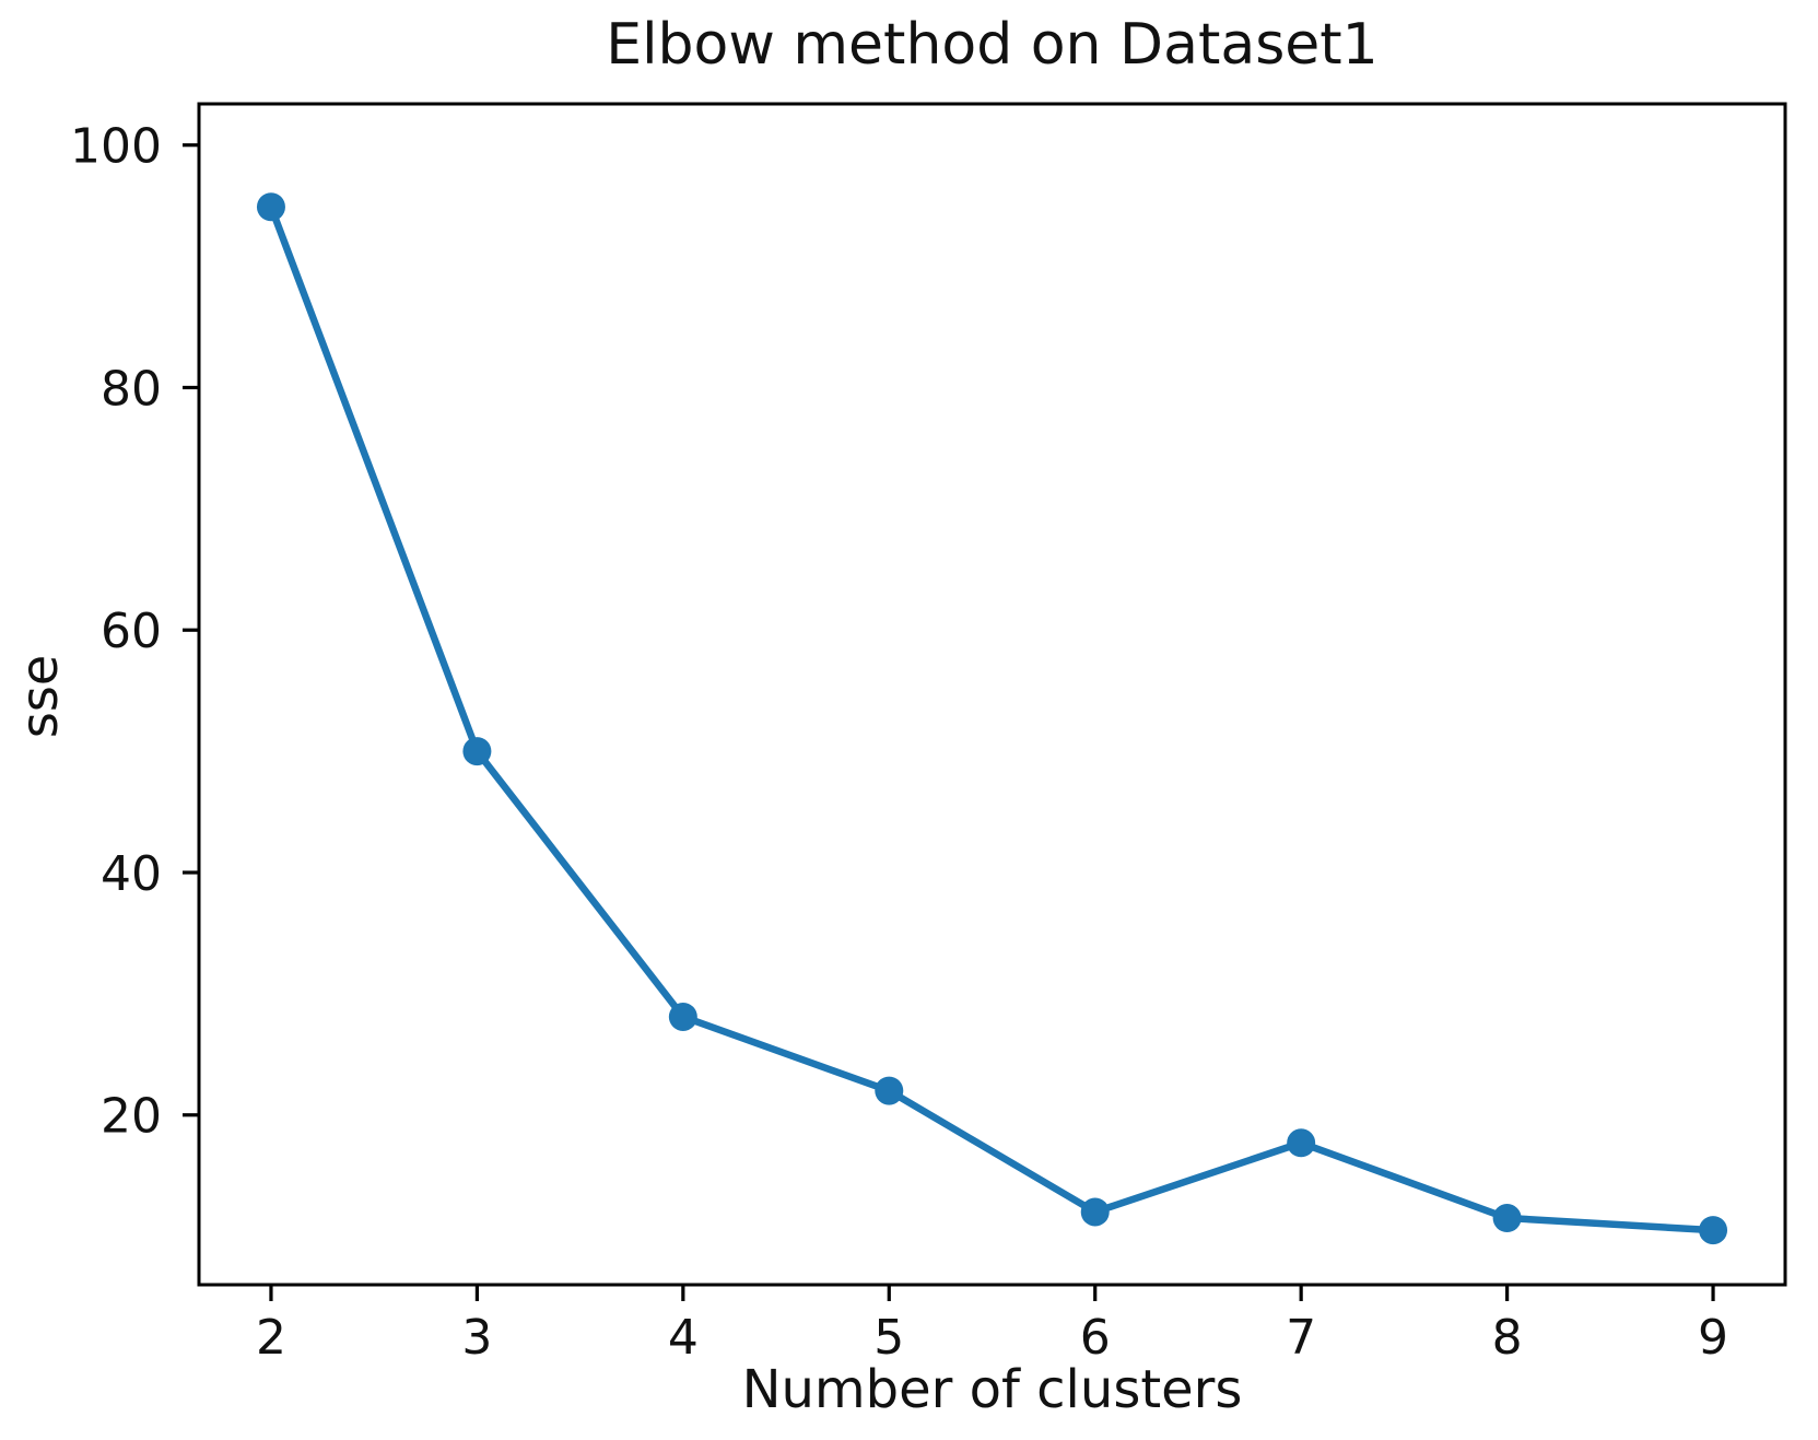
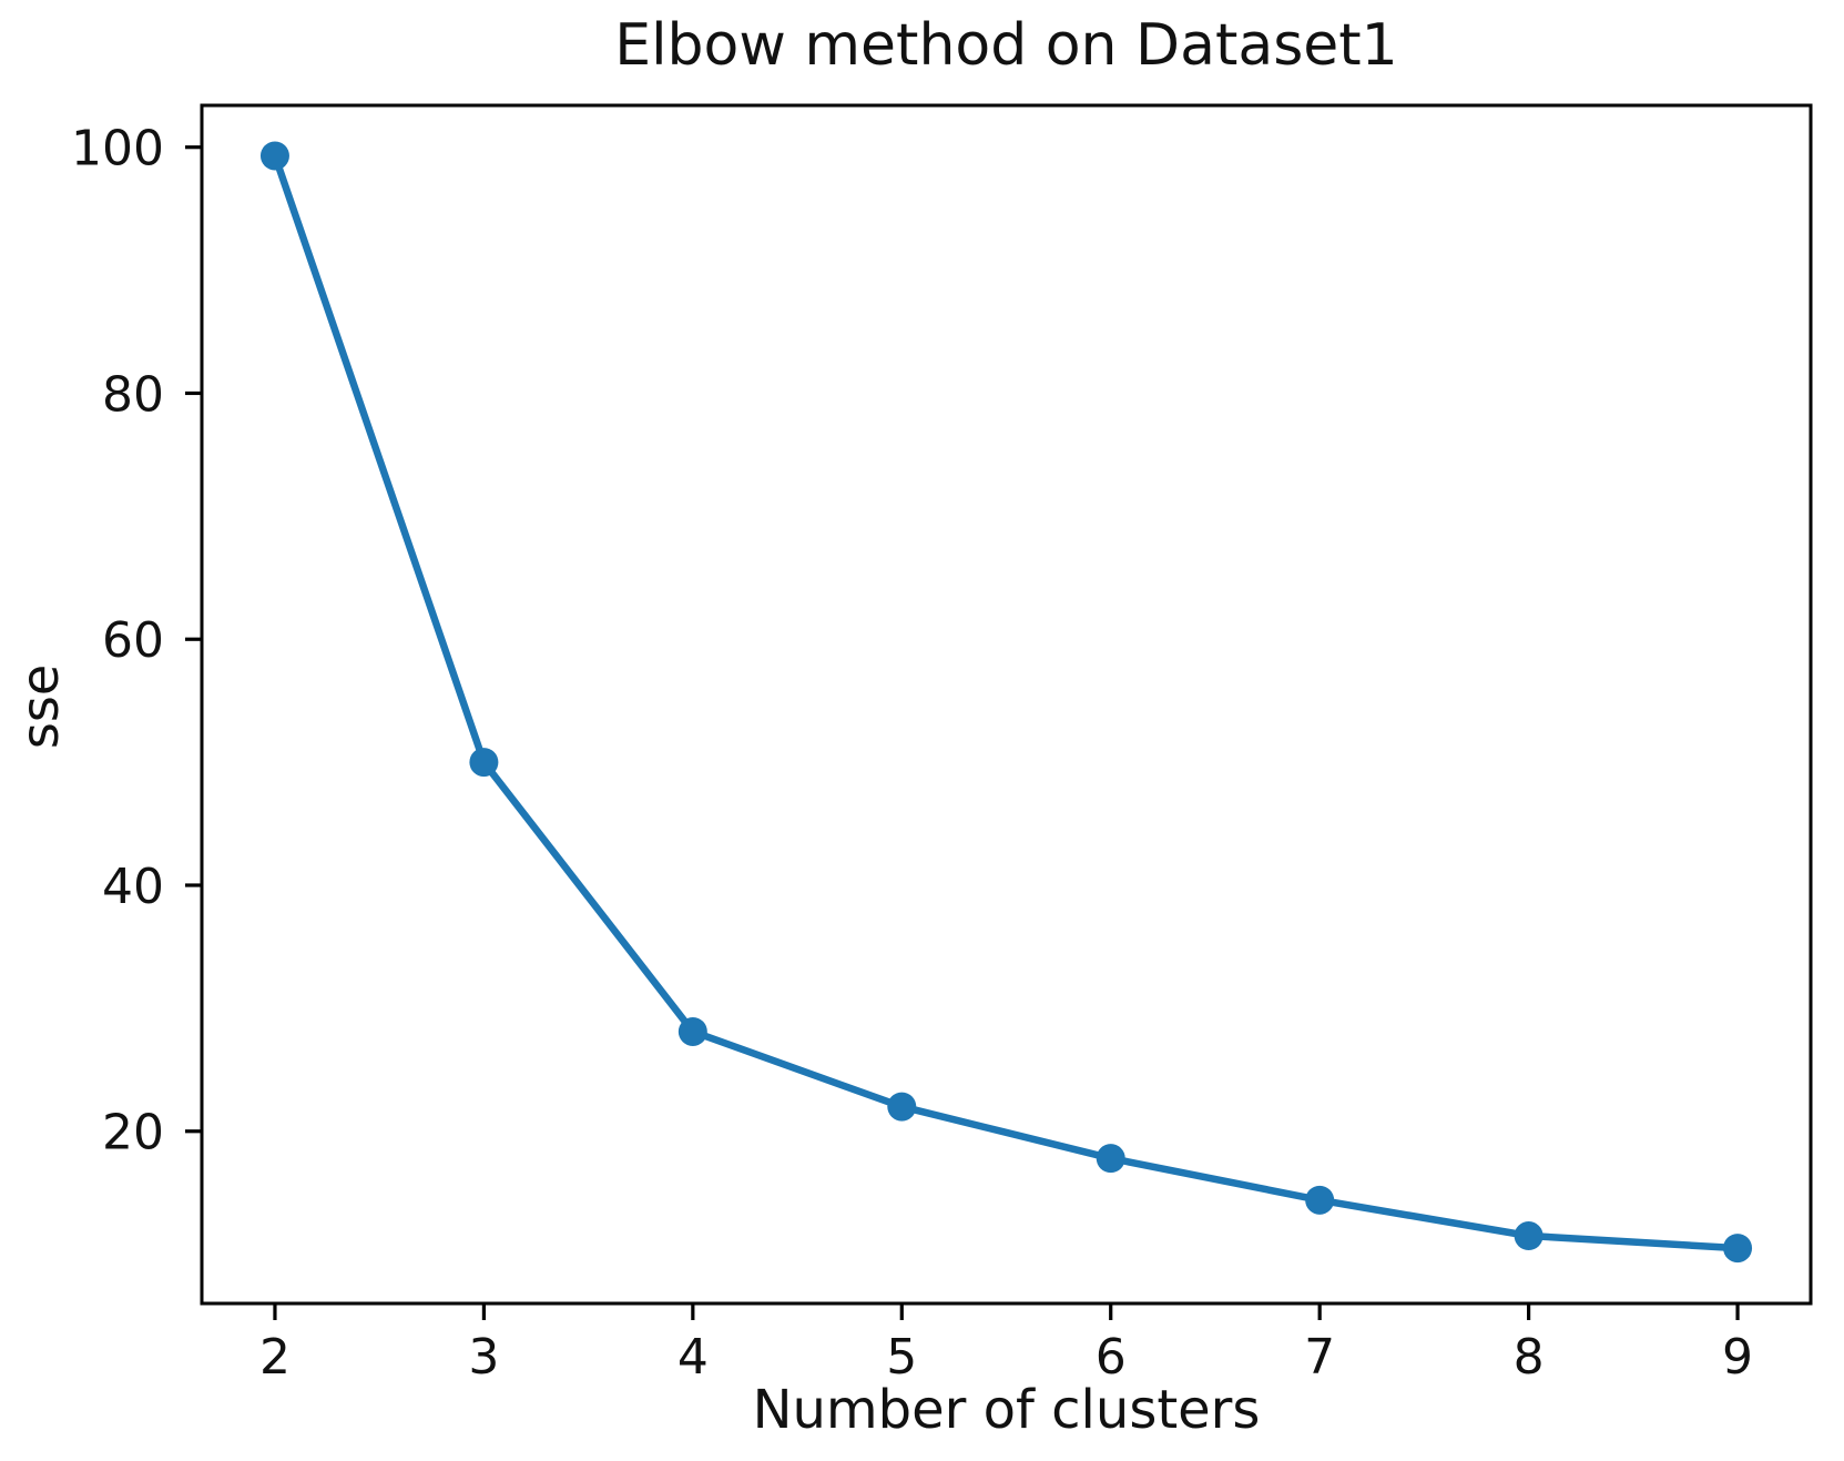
2: 94.9 -> 99.3
6: 12.0 -> 17.8
7: 17.7 -> 14.4
